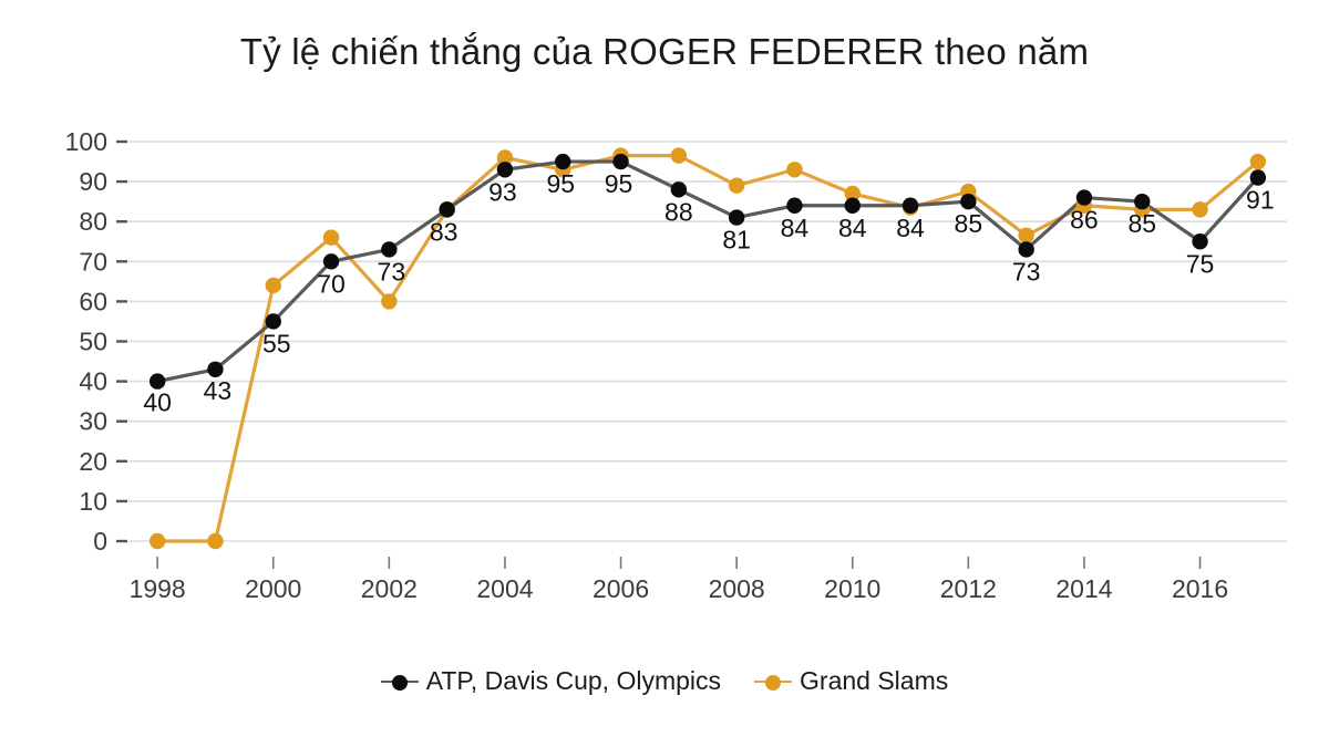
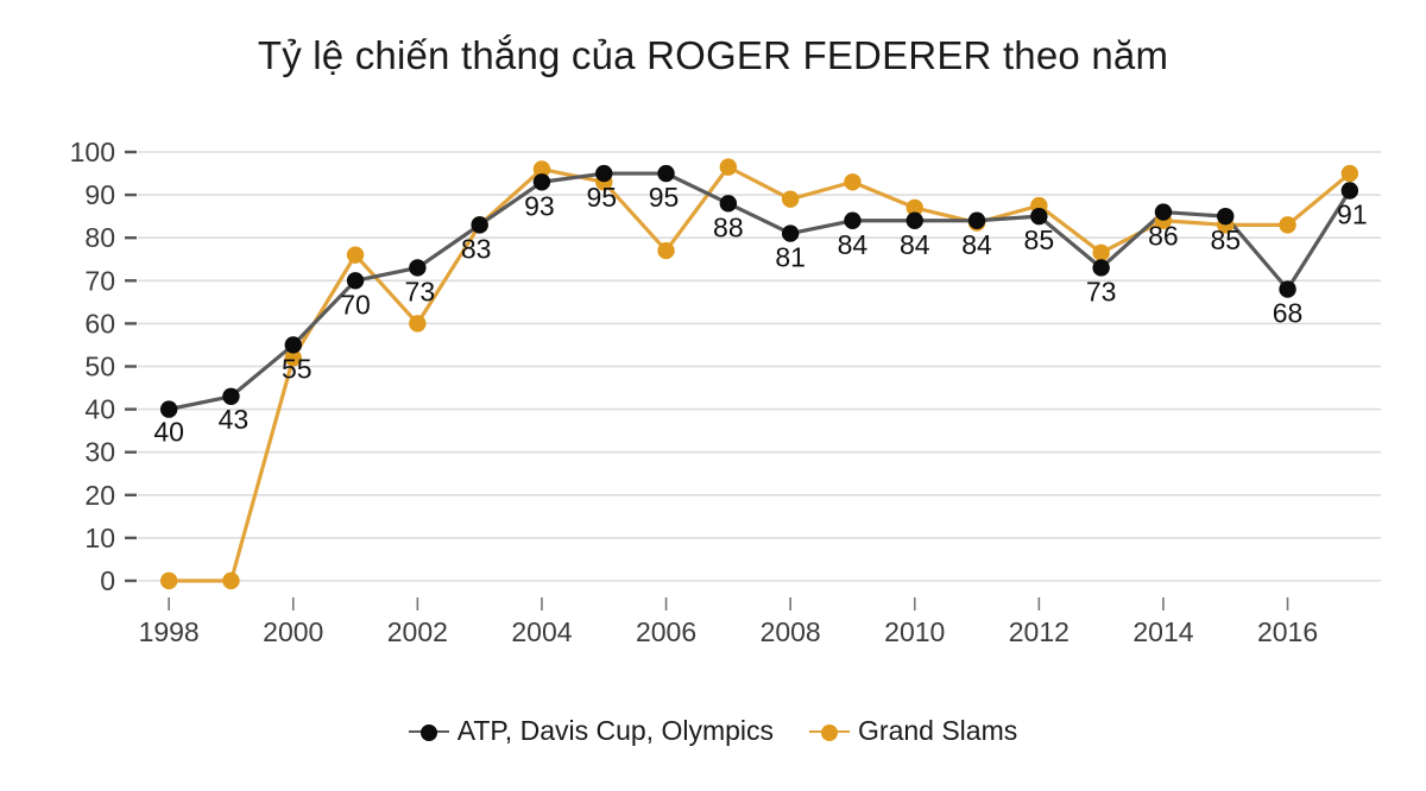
Grand Slams/2000: 64 -> 52
Grand Slams/2006: 96 -> 77
ATP, Davis Cup, Olympics/2016: 75 -> 68
